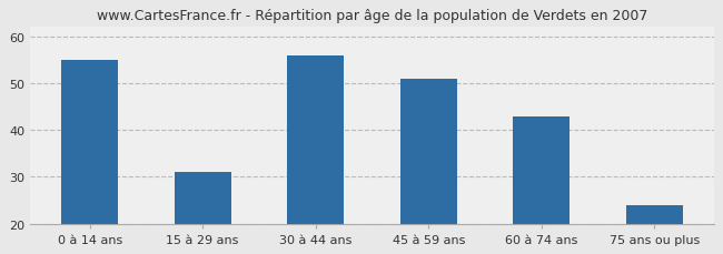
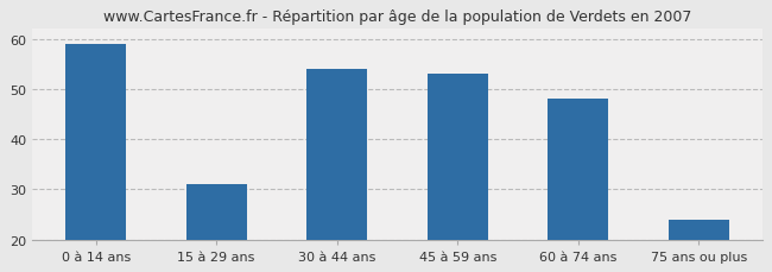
0 à 14 ans: 55 -> 59
30 à 44 ans: 56 -> 54
45 à 59 ans: 51 -> 53
60 à 74 ans: 43 -> 48
